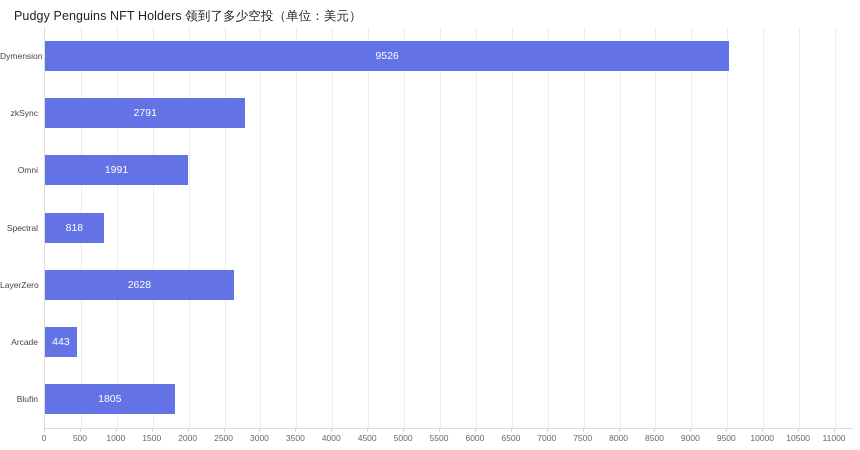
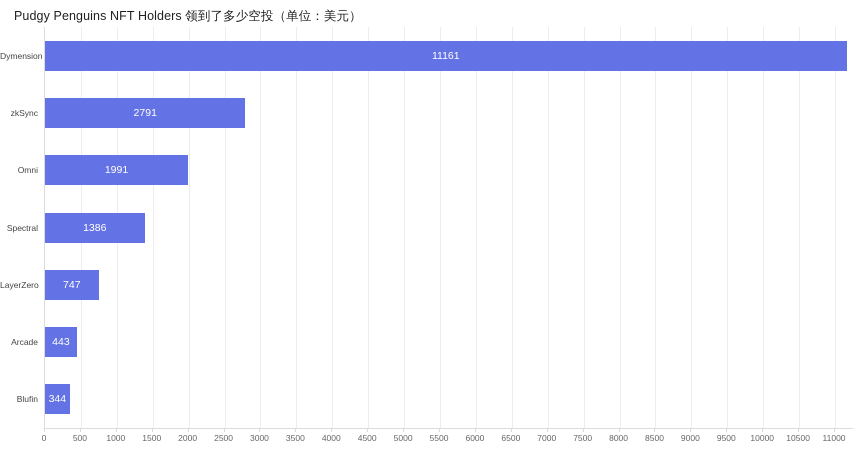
Dymension: 9526 -> 11161
Spectral: 818 -> 1386
LayerZero: 2628 -> 747
Blufin: 1805 -> 344
